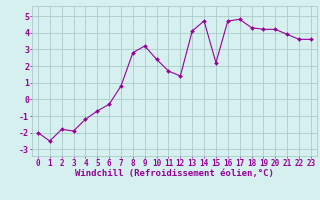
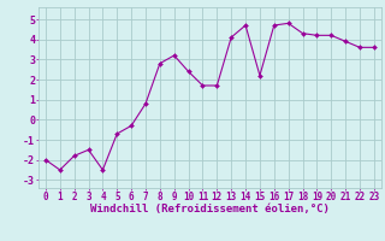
3: -1.9 -> -1.5
4: -1.2 -> -2.5
12: 1.4 -> 1.7
